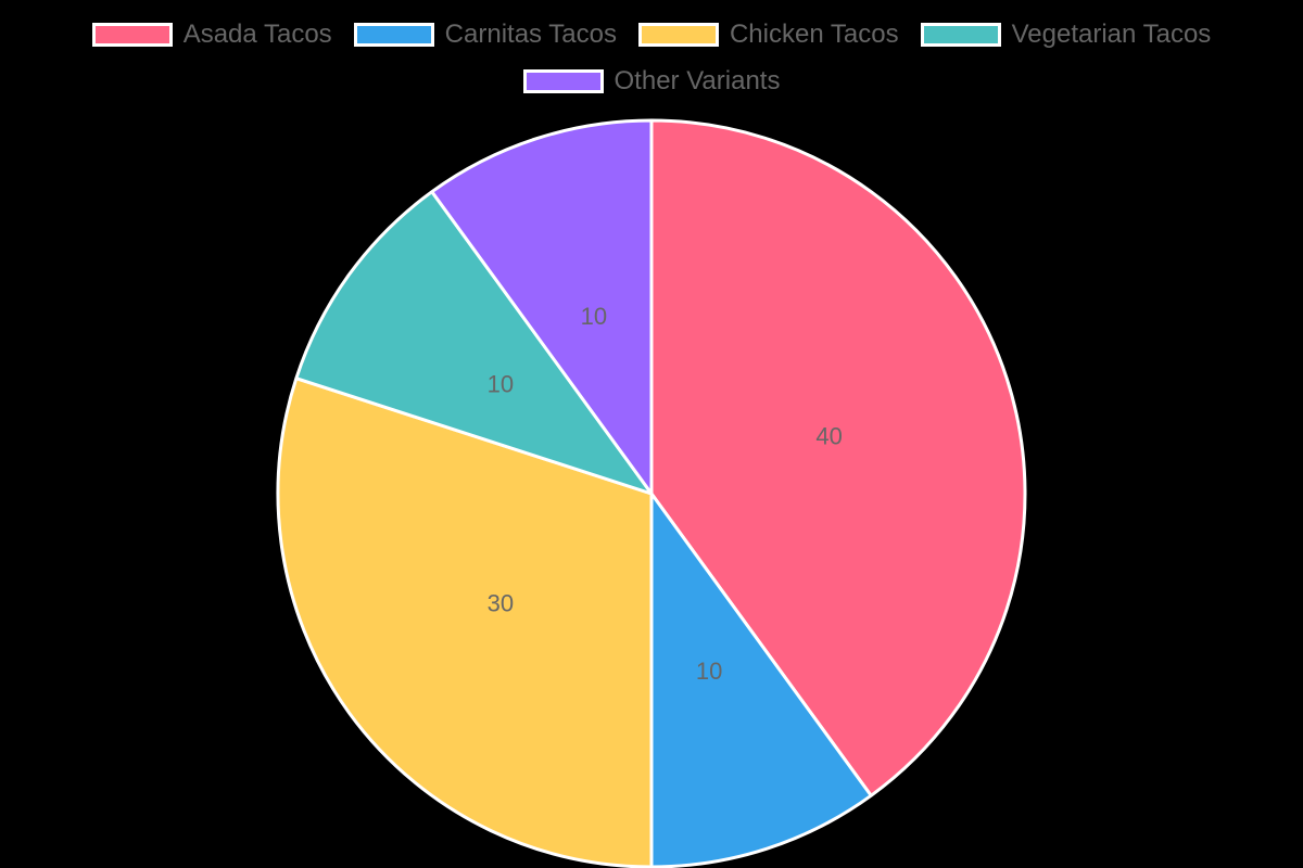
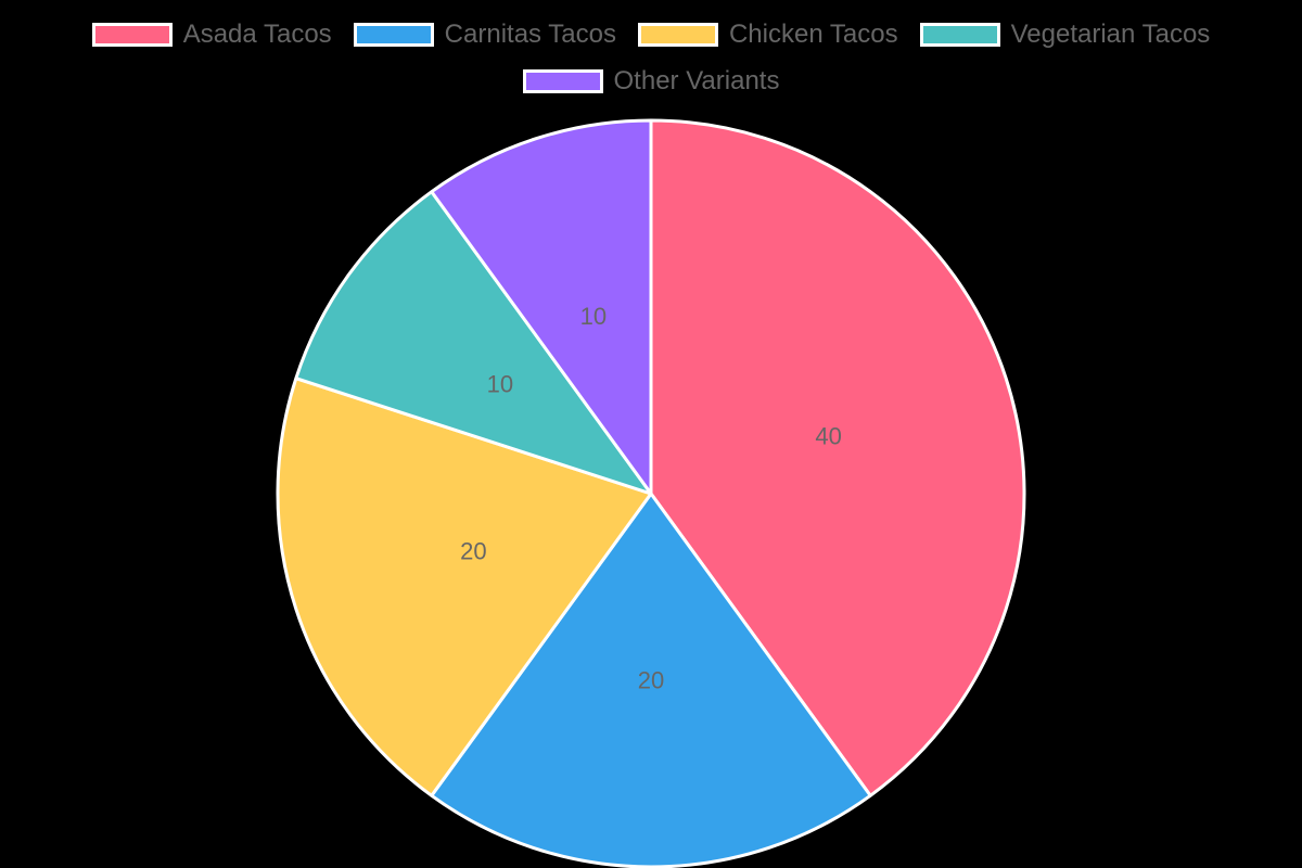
Carnitas Tacos: 10 -> 20
Chicken Tacos: 30 -> 20
